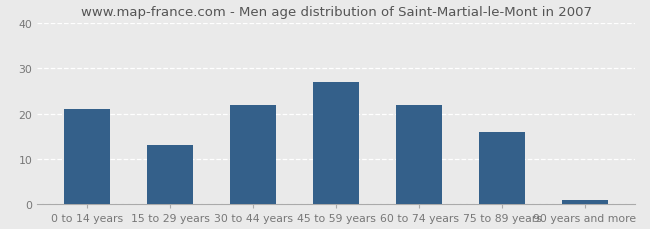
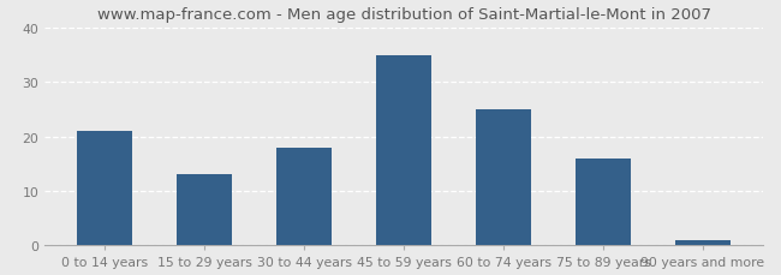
30 to 44 years: 22 -> 18
45 to 59 years: 27 -> 35
60 to 74 years: 22 -> 25
